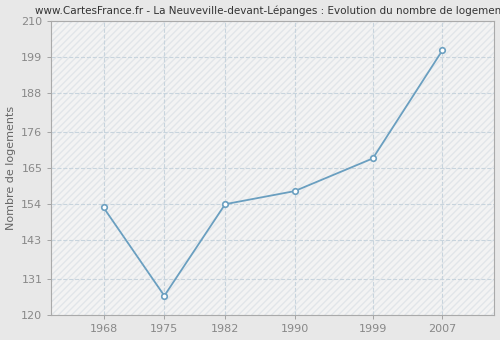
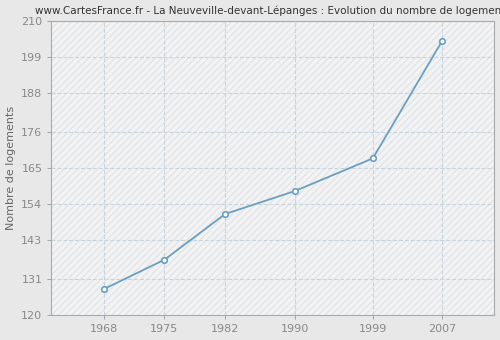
1968: 153 -> 128
1975: 126 -> 137
1982: 154 -> 151
2007: 201 -> 204
